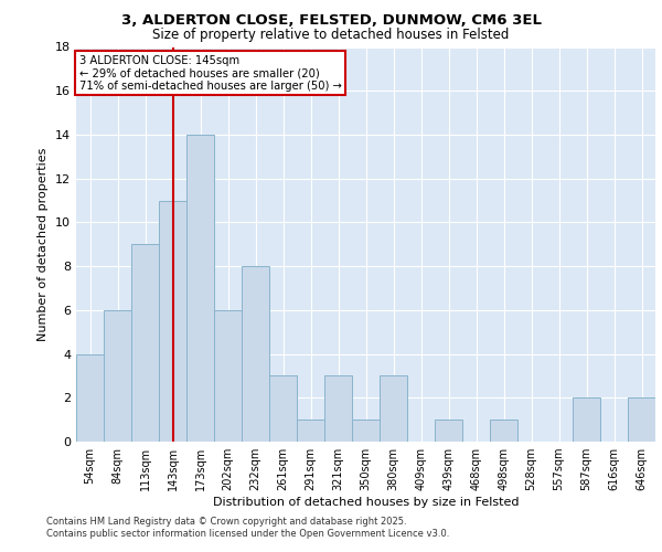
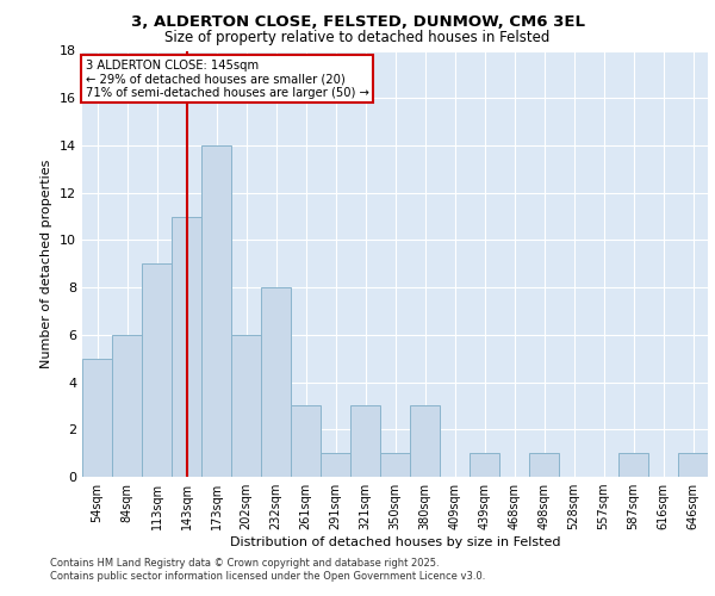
54sqm: 4 -> 5
587sqm: 2 -> 1
646sqm: 2 -> 1
